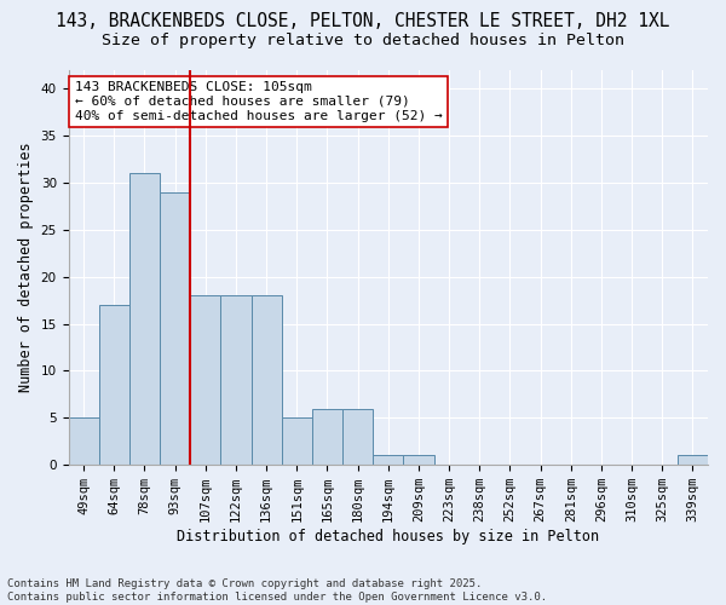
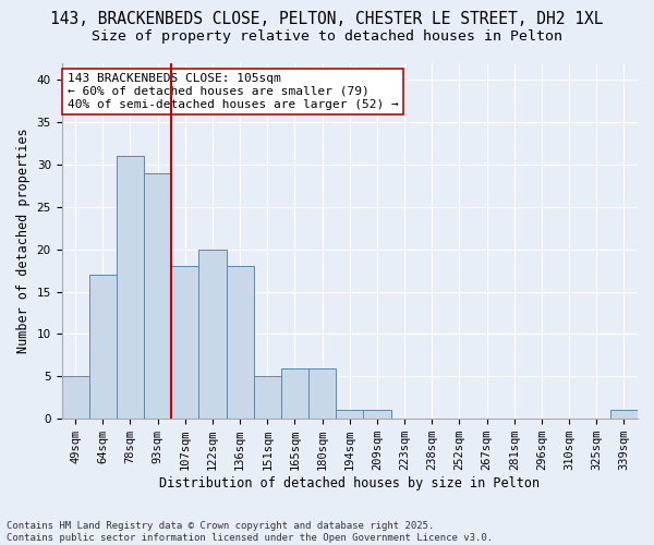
122sqm: 18 -> 20
